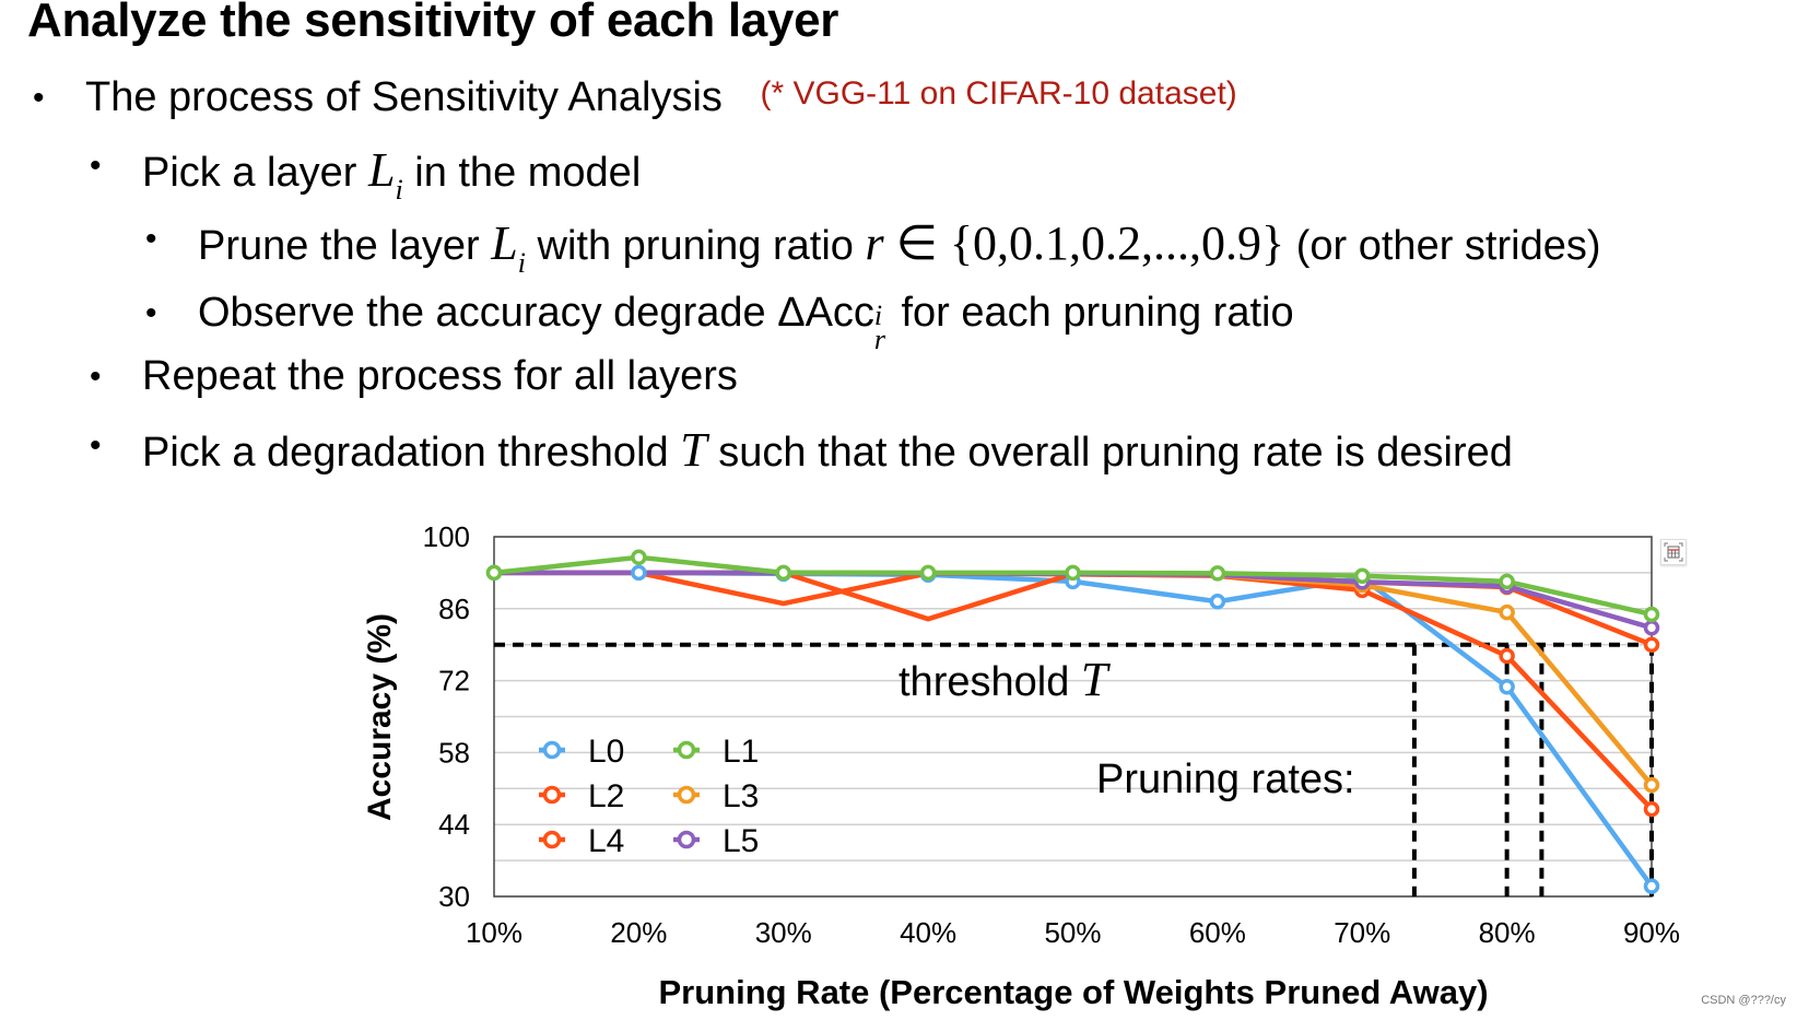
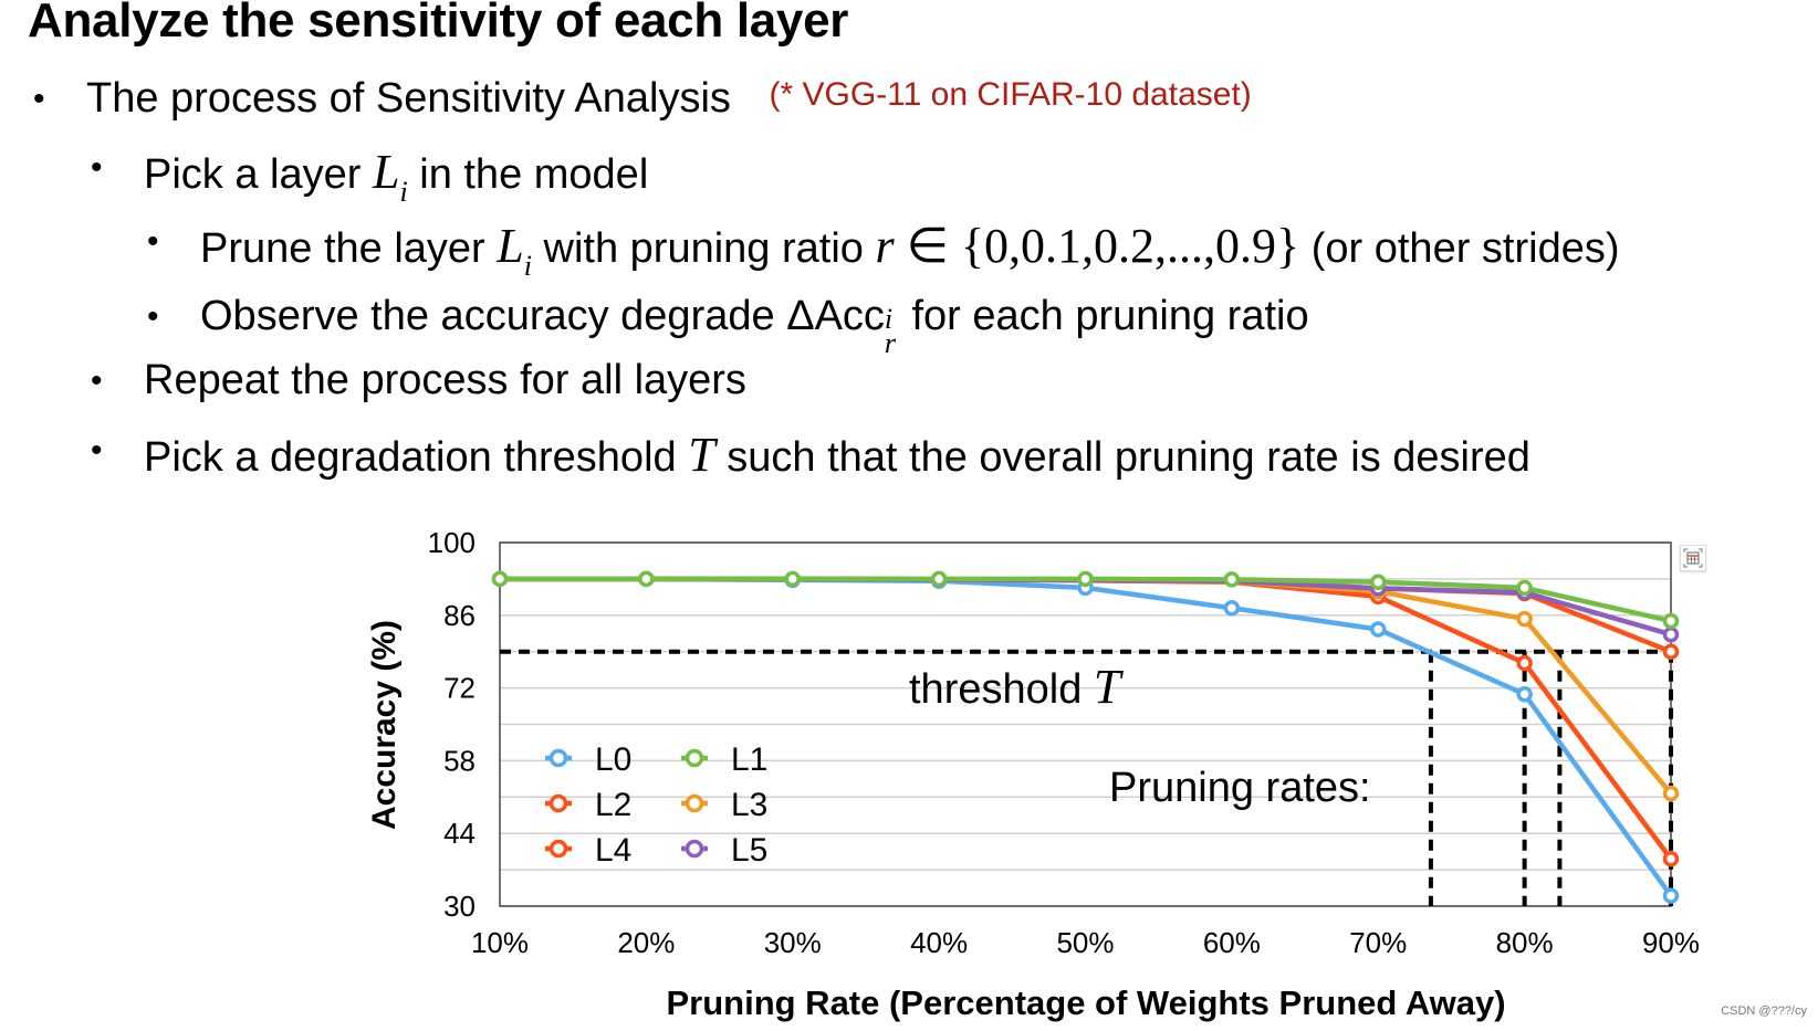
L1/20%: 96 -> 93
L4/30%: 87 -> 93
L2/40%: 84 -> 93
L0/70%: 92 -> 83
L4/90%: 47 -> 39
